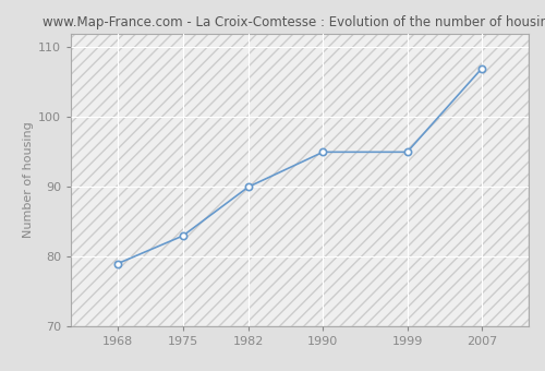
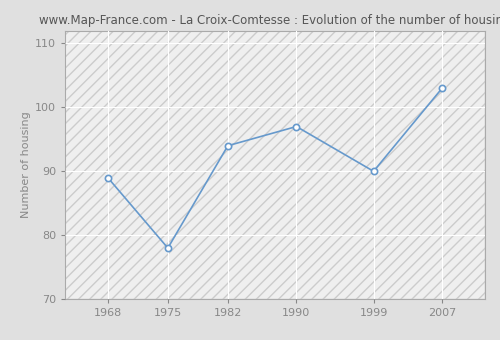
1968: 79 -> 89
1975: 83 -> 78
1982: 90 -> 94
1990: 95 -> 97
1999: 95 -> 90
2007: 107 -> 103
